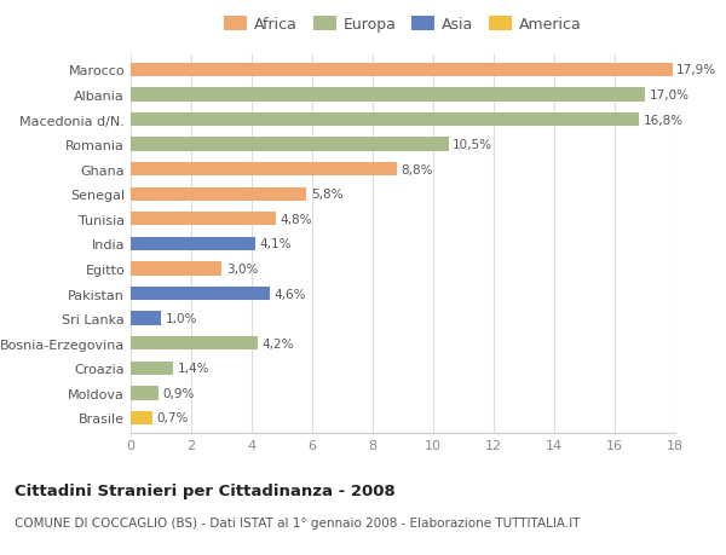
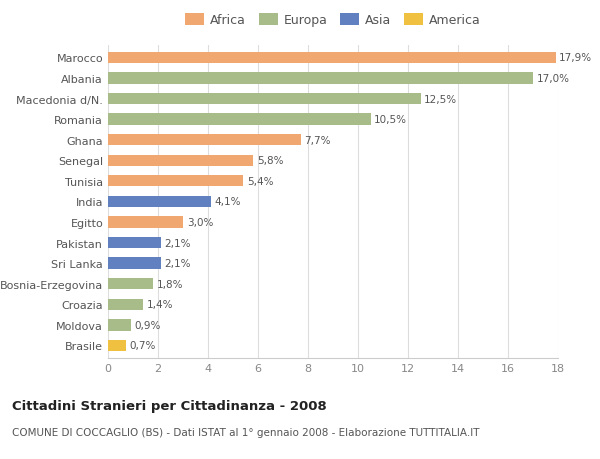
Macedonia d/N.: 16,8% -> 12,5%
Ghana: 8,8% -> 7,7%
Tunisia: 4,8% -> 5,4%
Pakistan: 4,6% -> 2,1%
Sri Lanka: 1,0% -> 2,1%
Bosnia-Erzegovina: 4,2% -> 1,8%
